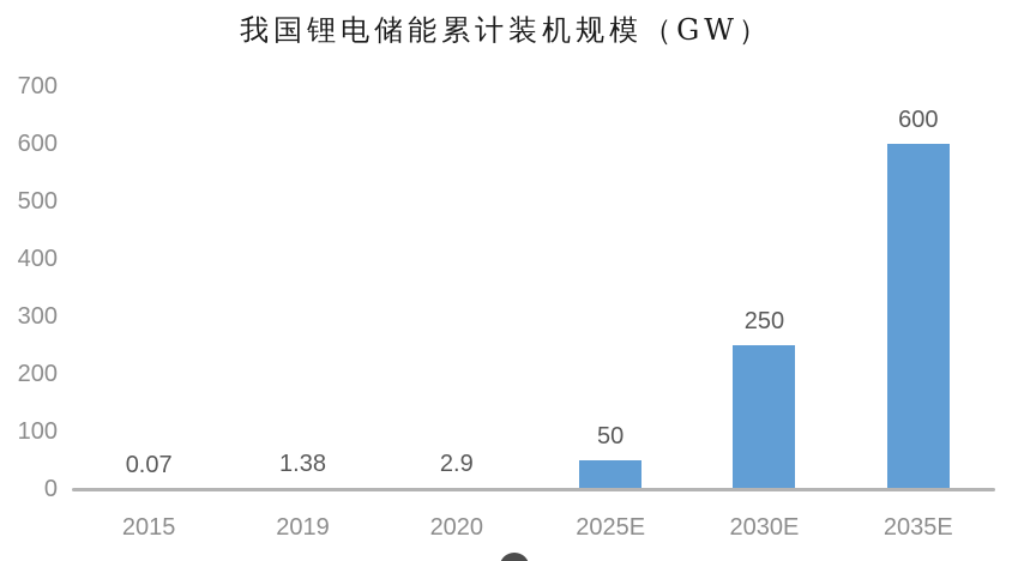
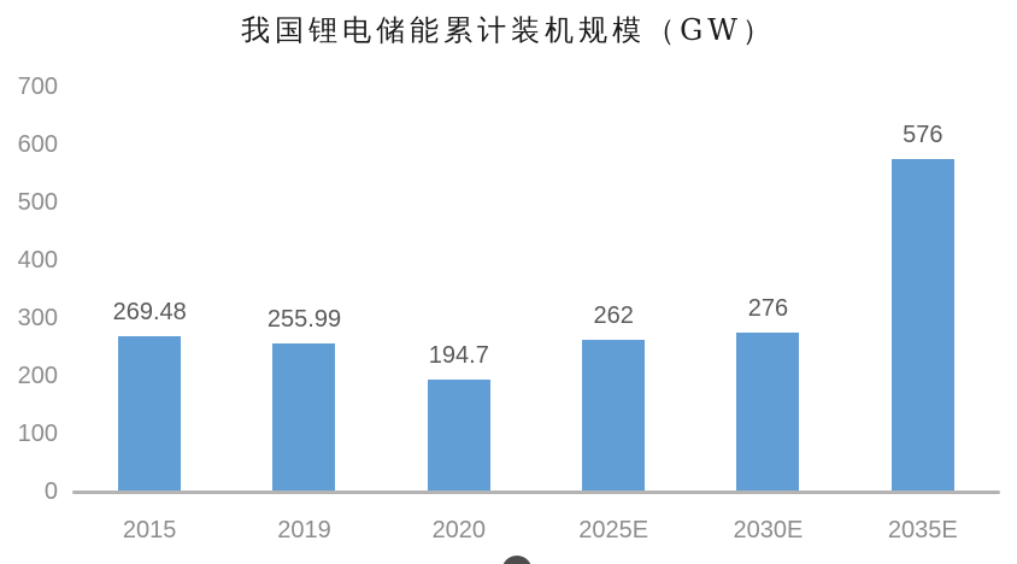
2015: 0.07 -> 269.48
2019: 1.38 -> 255.99
2020: 2.9 -> 194.7
2025E: 50 -> 262
2030E: 250 -> 276
2035E: 600 -> 576
